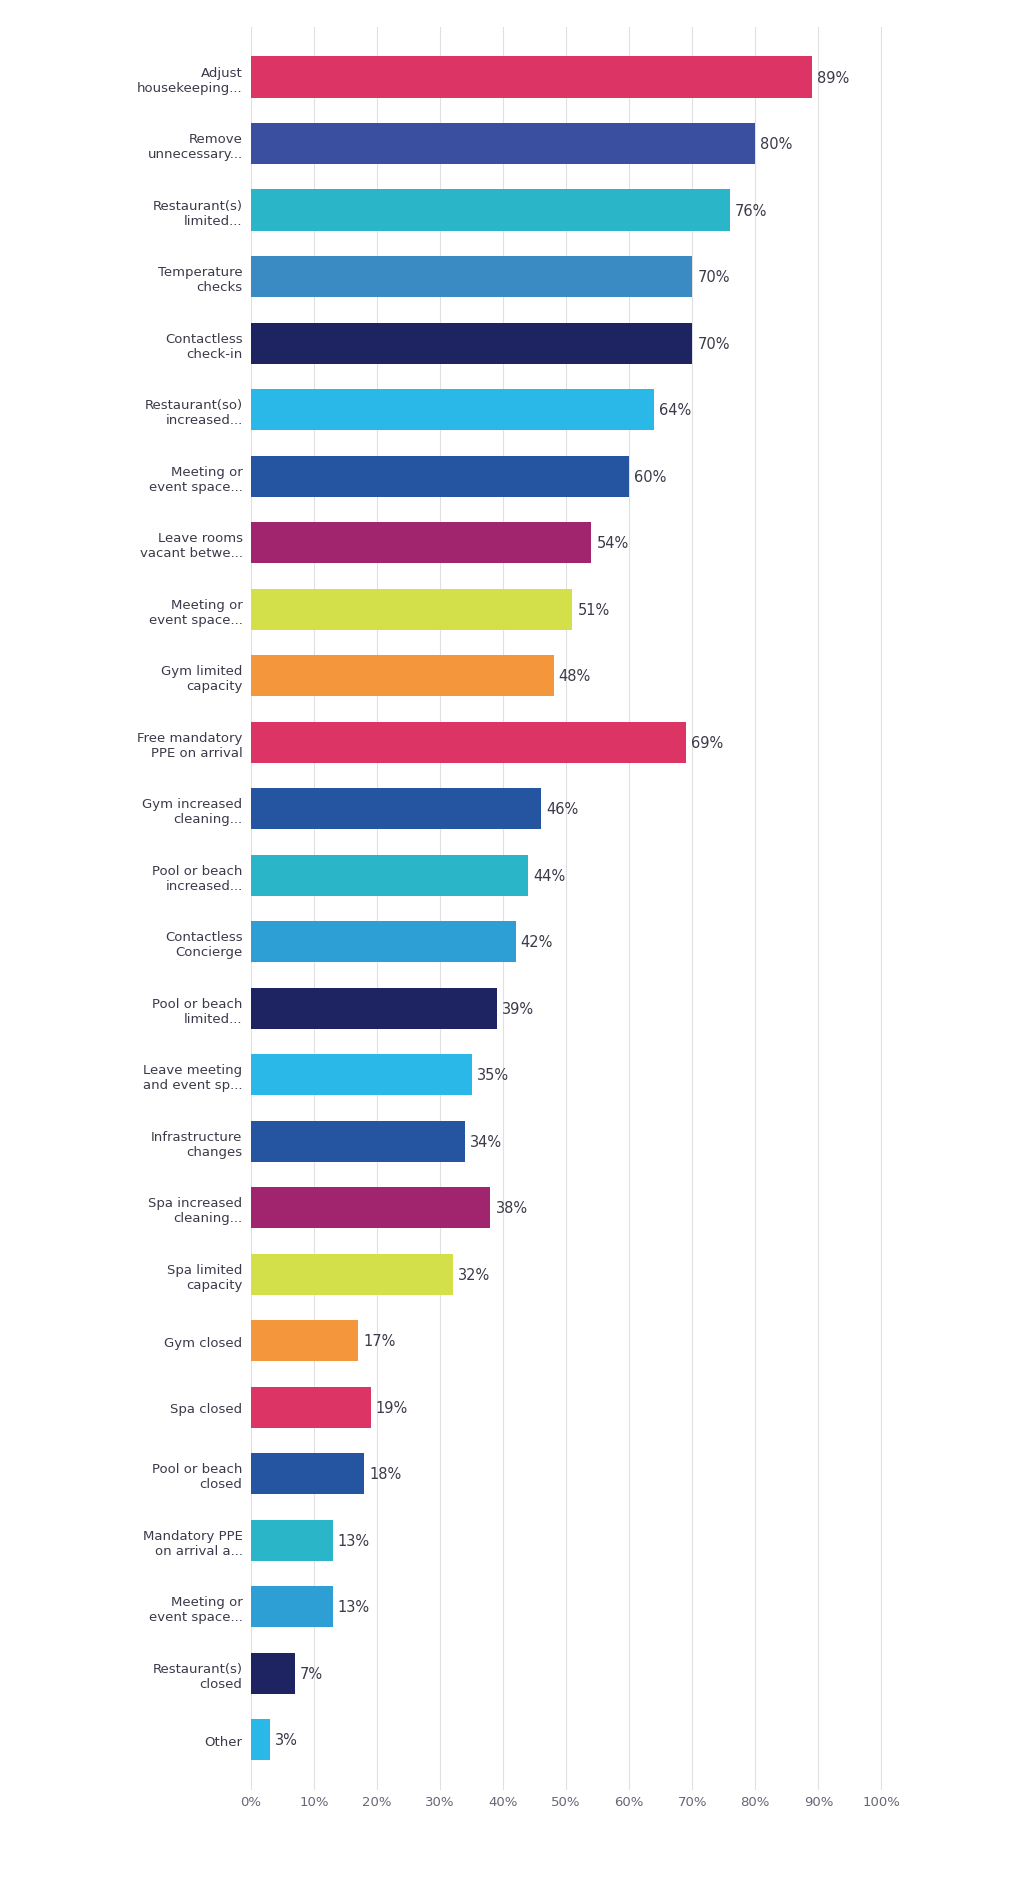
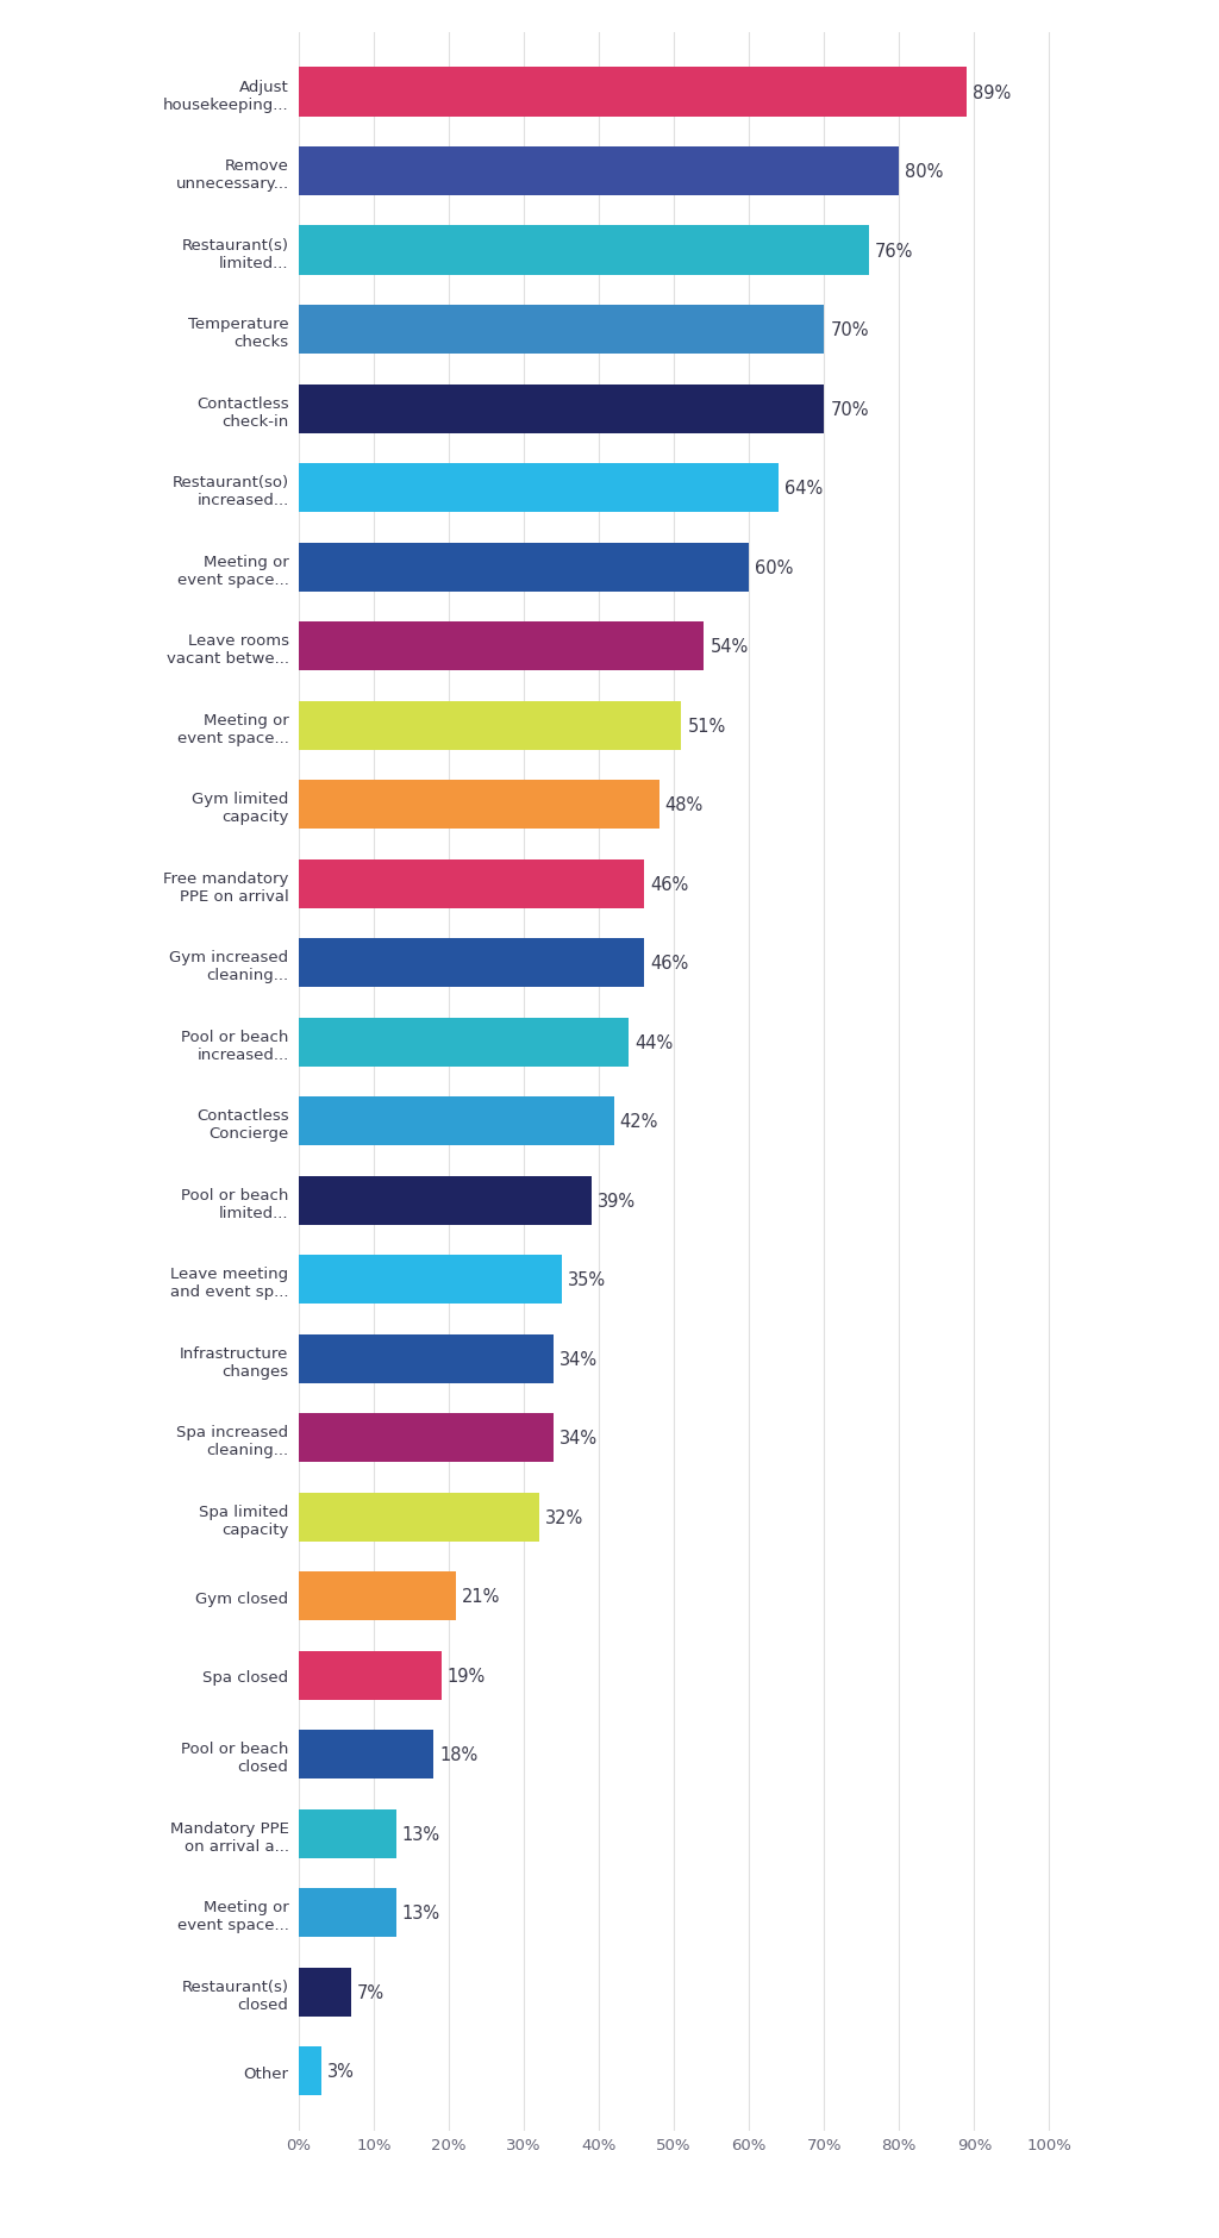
Free mandatory PPE on arrival: 69% -> 46%
Spa increased cleaning...: 38% -> 34%
Gym closed: 17% -> 21%
